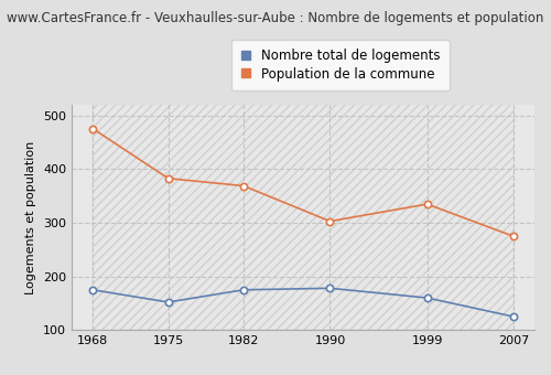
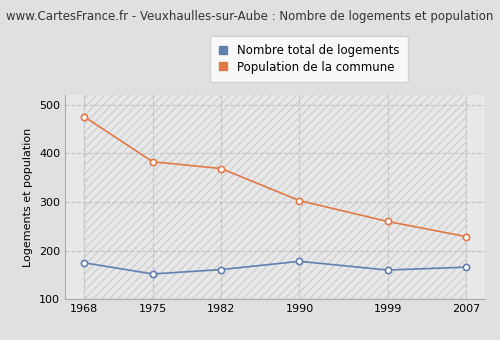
Nombre total de logements/1982: 175 -> 161
Population de la commune/1999: 335 -> 260
Nombre total de logements/2007: 125 -> 166
Population de la commune/2007: 275 -> 229
